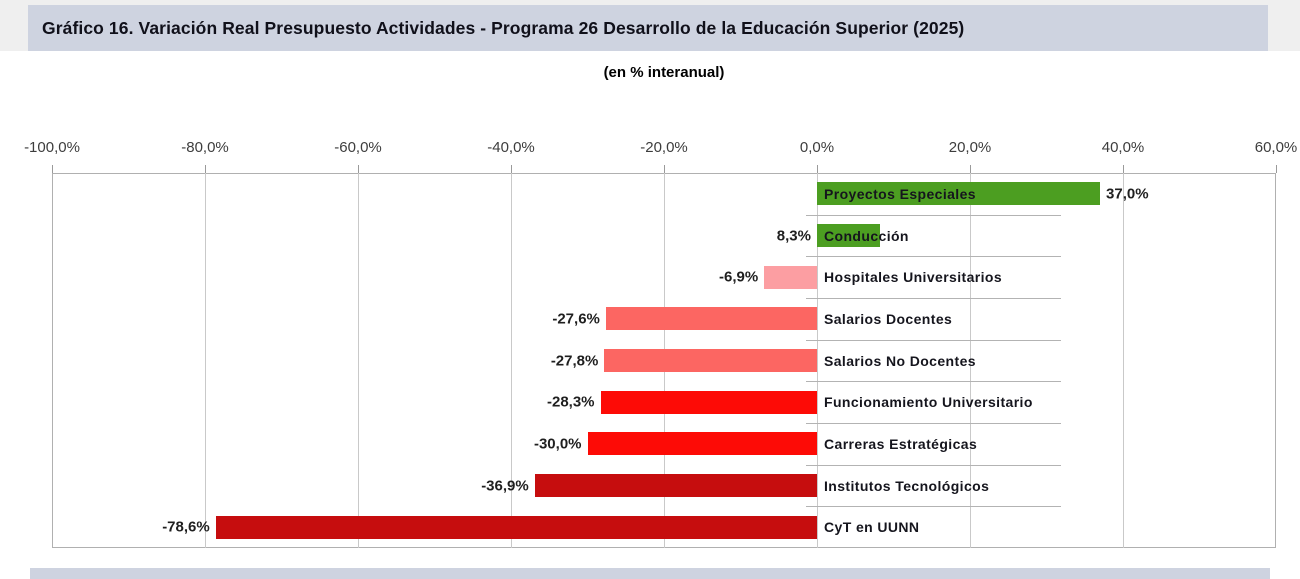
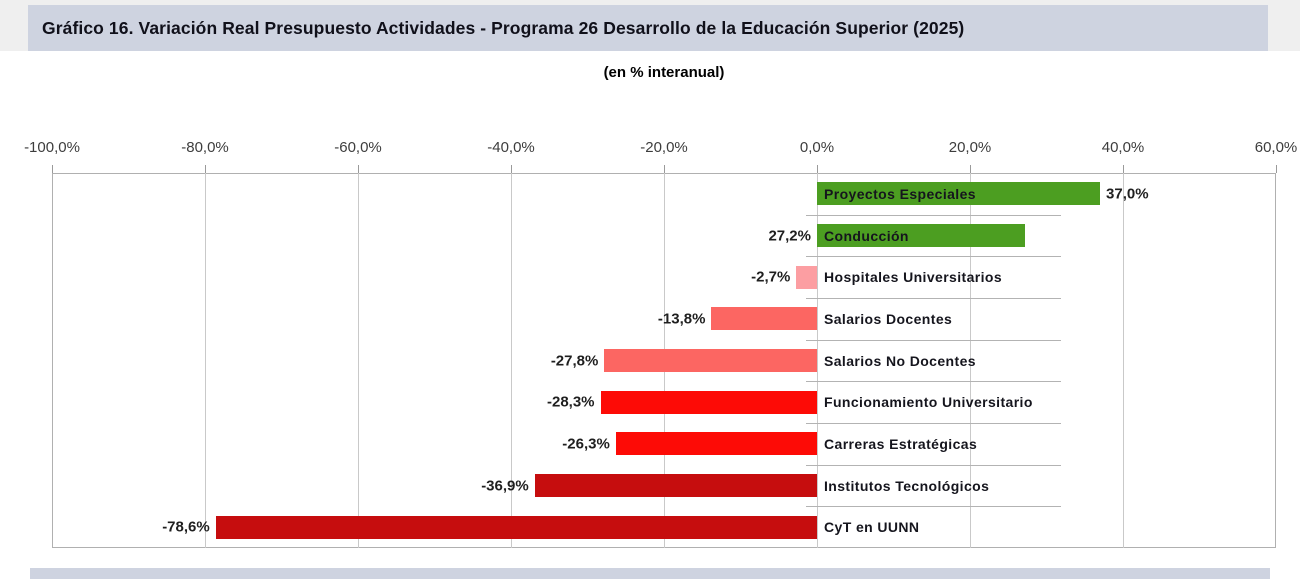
Conducción: 8,3% -> 27,2%
Hospitales Universitarios: -6,9% -> -2,7%
Salarios Docentes: -27,6% -> -13,8%
Carreras Estratégicas: -30,0% -> -26,3%
